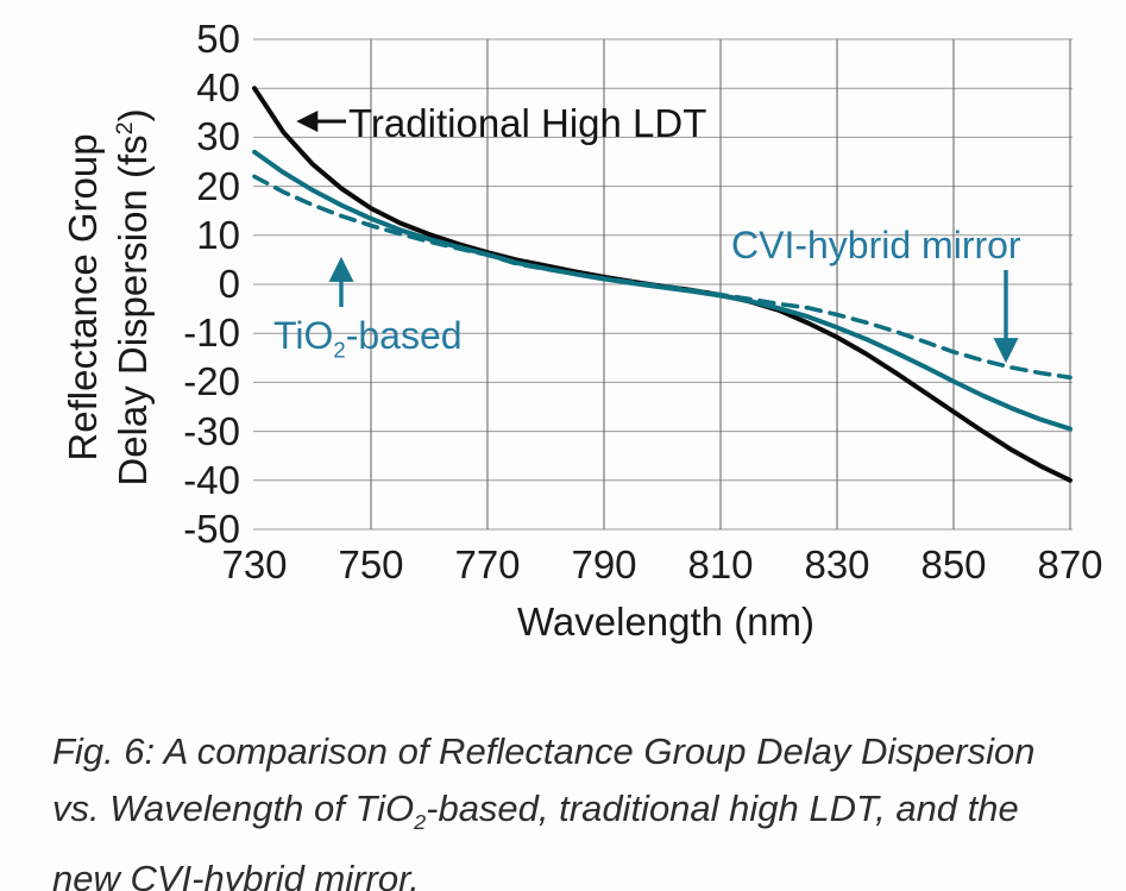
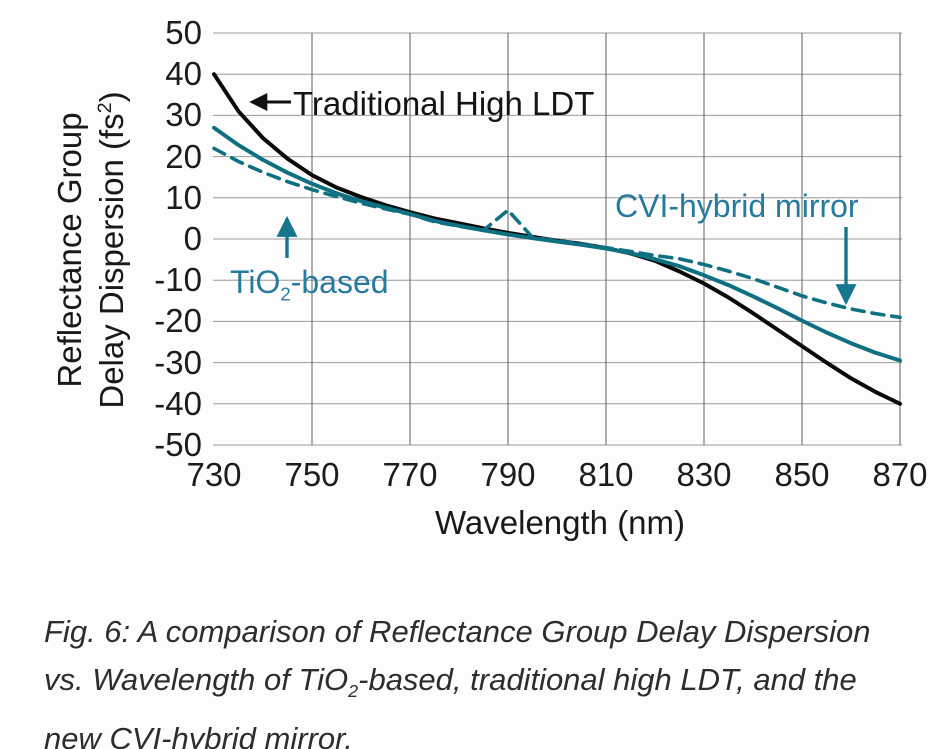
CVI-hybrid mirror/790: 1 -> 7
